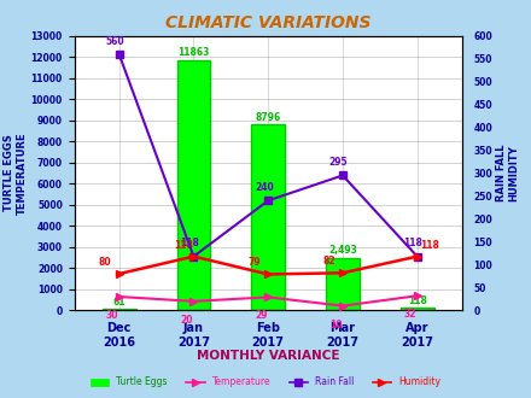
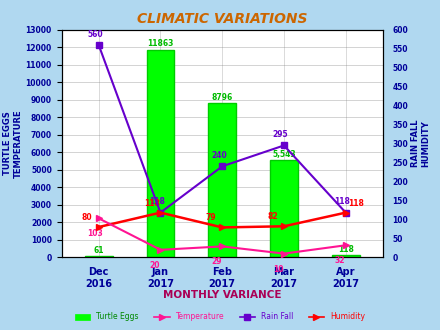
Temperature/Dec 2016: 30 -> 103
Turtle Eggs/Mar 2017: 2,493 -> 5,543
